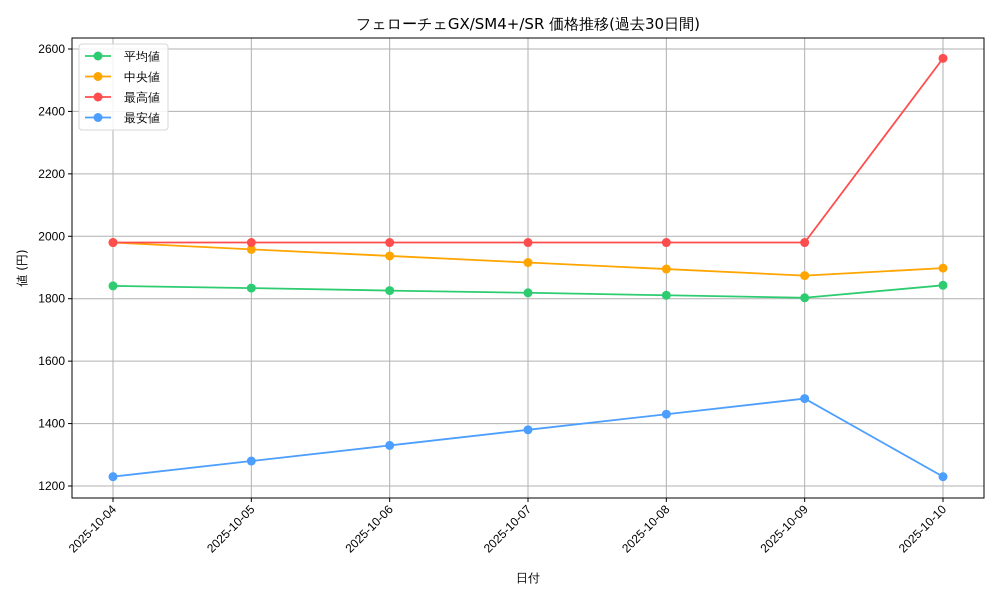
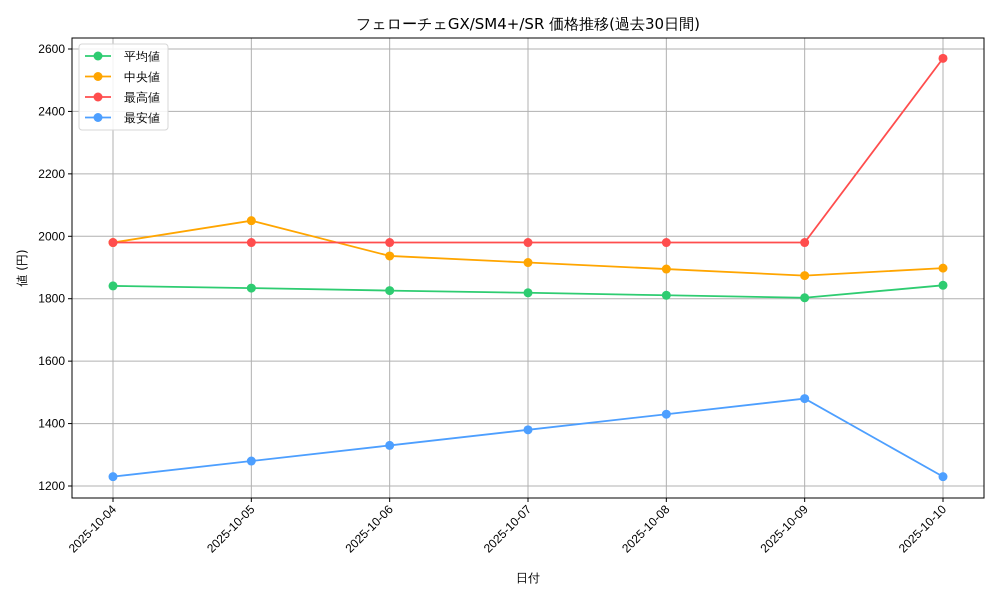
中央値/2025-10-05: 1960 -> 2050
